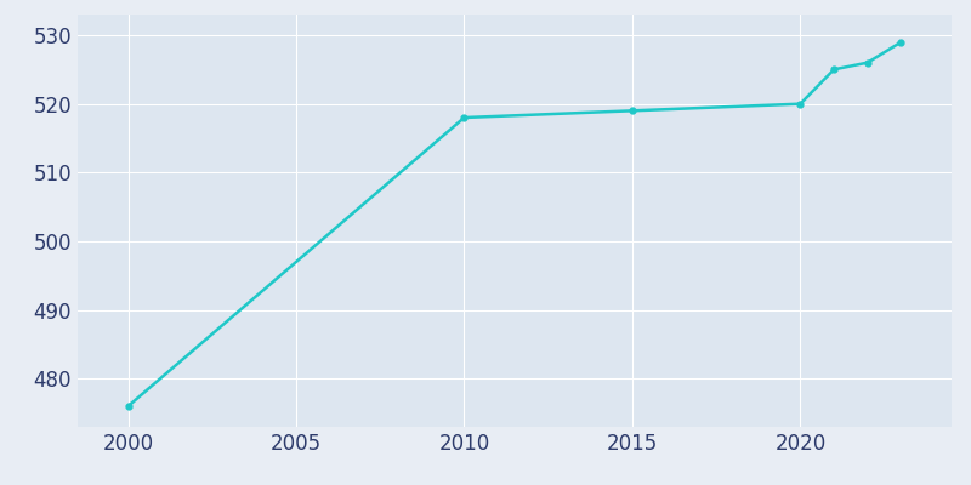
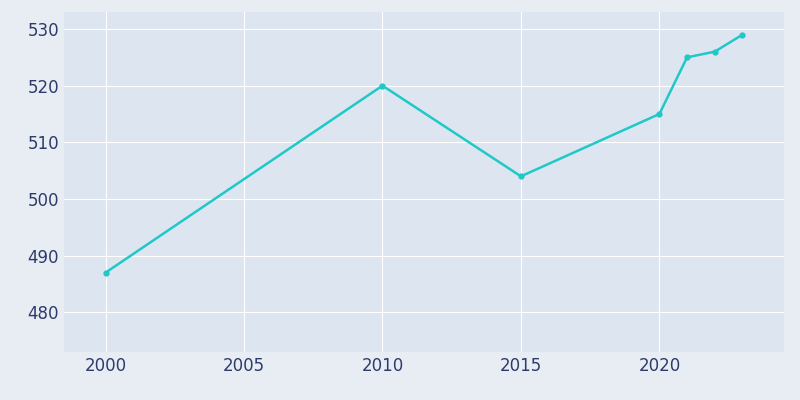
2000: 476 -> 487
2010: 518 -> 520
2015: 519 -> 504
2020: 520 -> 515
